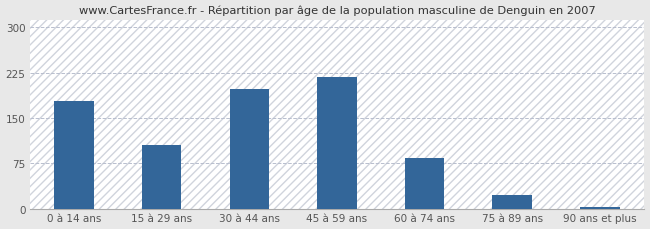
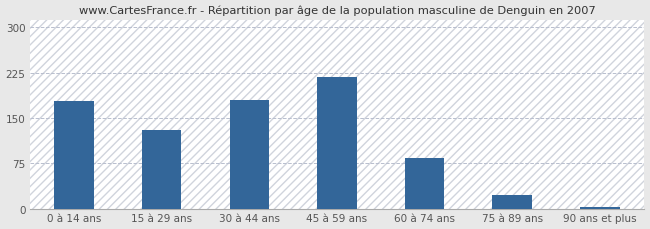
15 à 29 ans: 106 -> 130
30 à 44 ans: 198 -> 180
